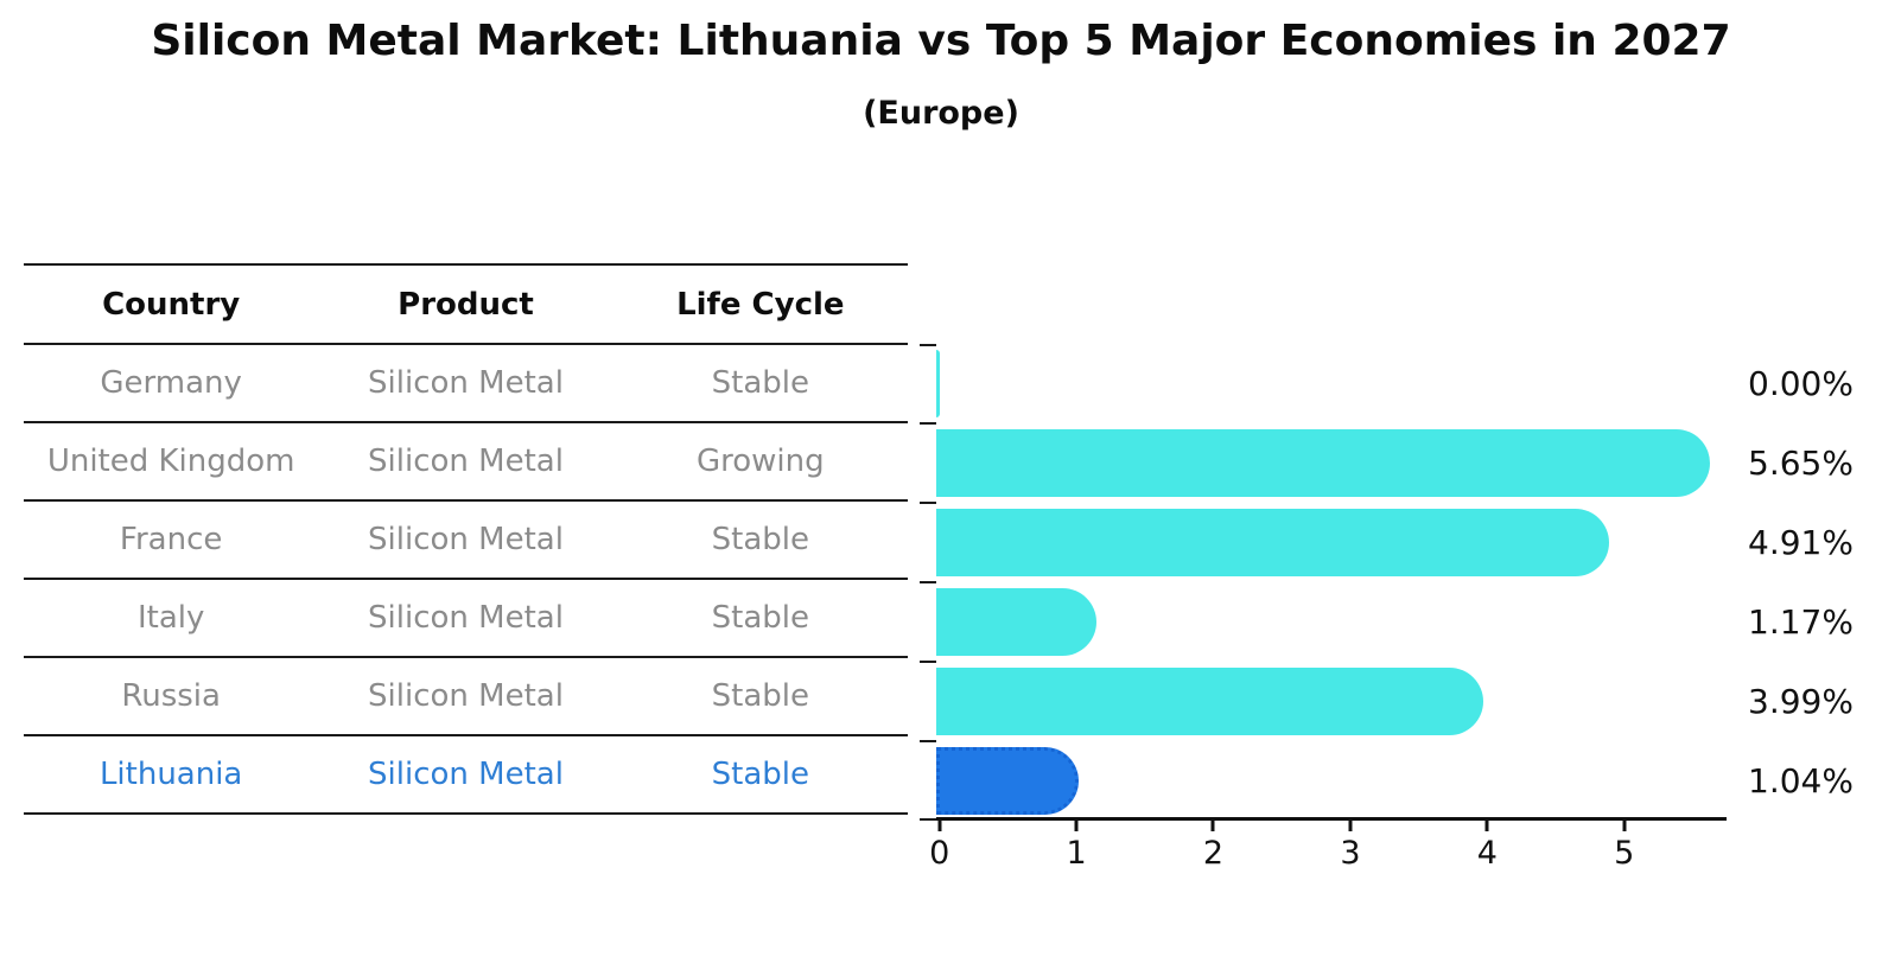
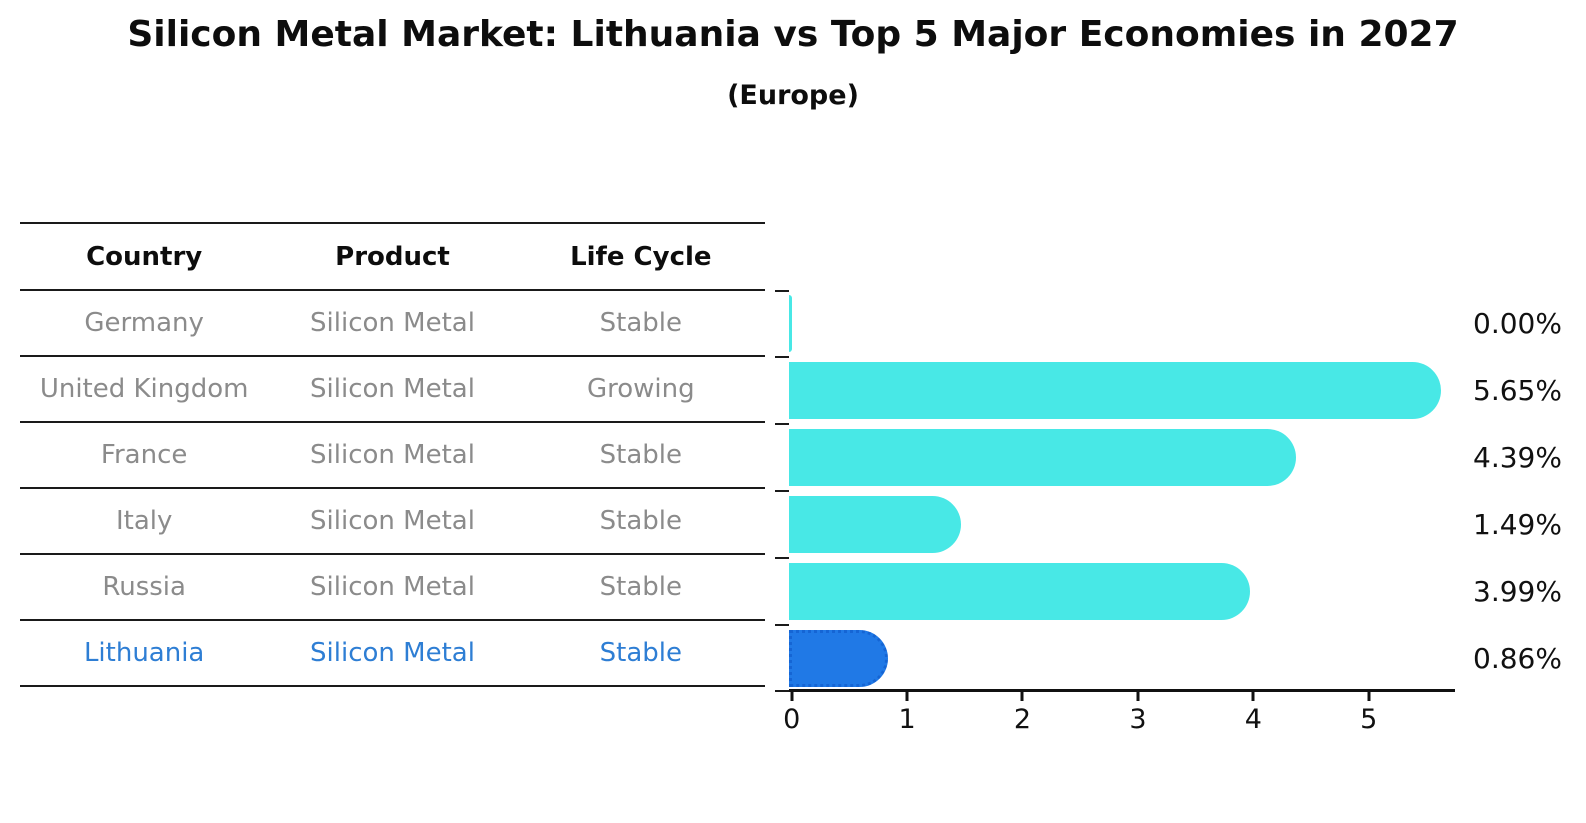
France: 4.91% -> 4.39%
Italy: 1.17% -> 1.49%
Lithuania: 1.04% -> 0.86%
